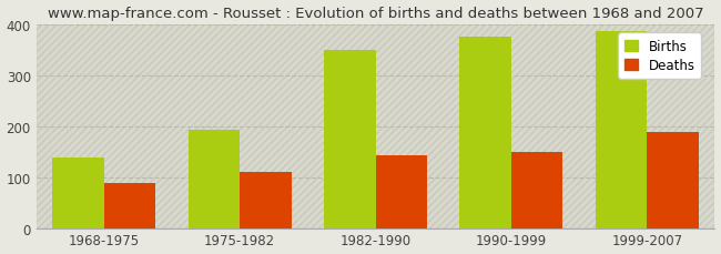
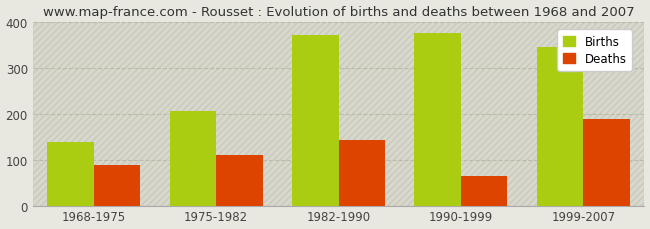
Births/1975-1982: 193 -> 205
Births/1982-1990: 348 -> 370
Deaths/1990-1999: 149 -> 65
Births/1999-2007: 386 -> 345
